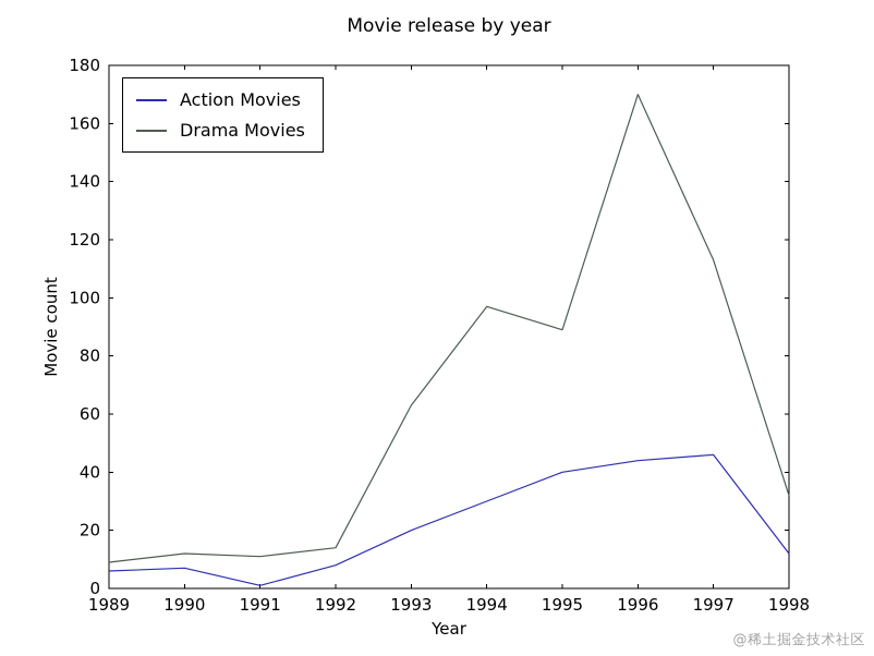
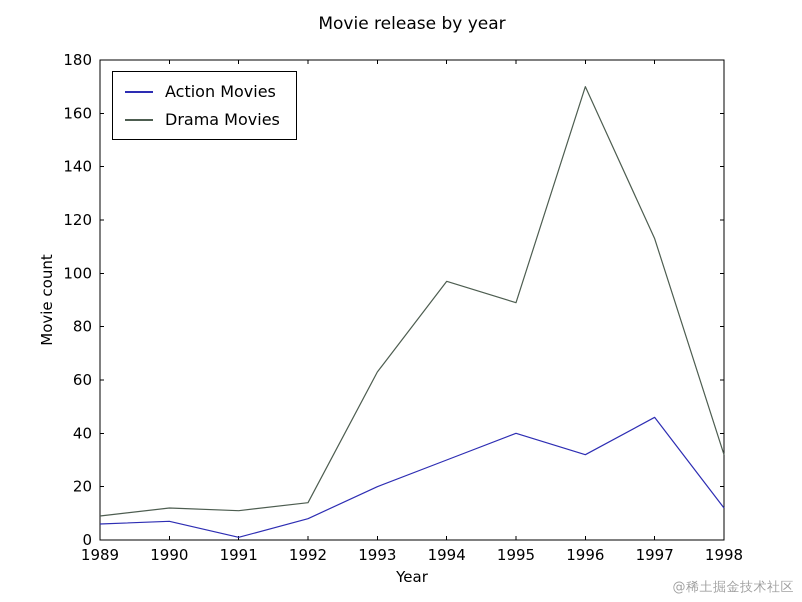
Action Movies/1996: 44 -> 32
